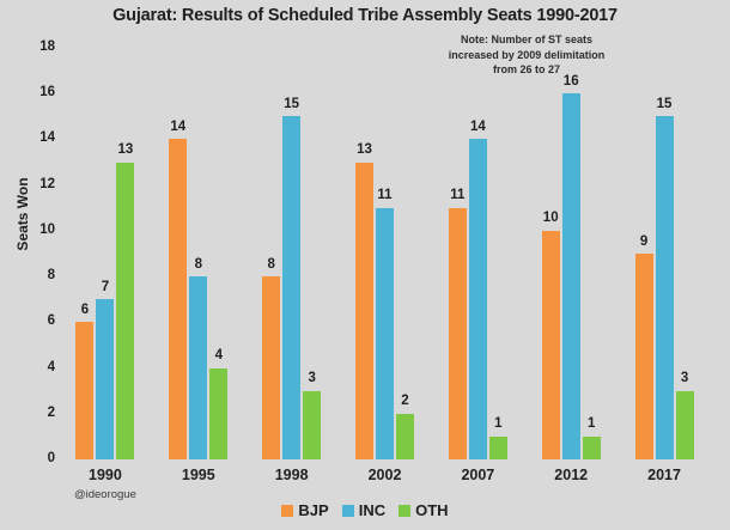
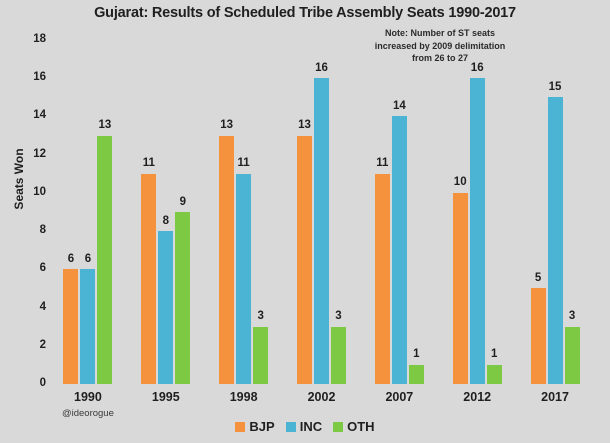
INC/1990: 7 -> 6
BJP/1995: 14 -> 11
OTH/1995: 4 -> 9
BJP/1998: 8 -> 13
INC/1998: 15 -> 11
INC/2002: 11 -> 16
OTH/2002: 2 -> 3
BJP/2017: 9 -> 5
